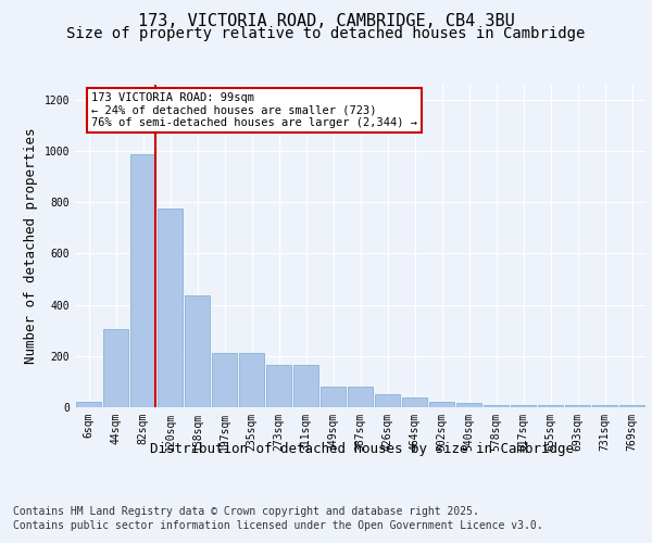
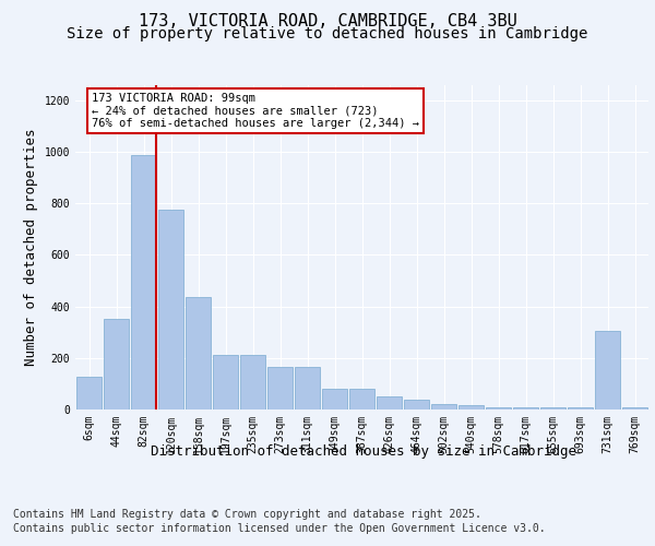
6sqm: 22 -> 125
44sqm: 305 -> 350
731sqm: 10 -> 305
